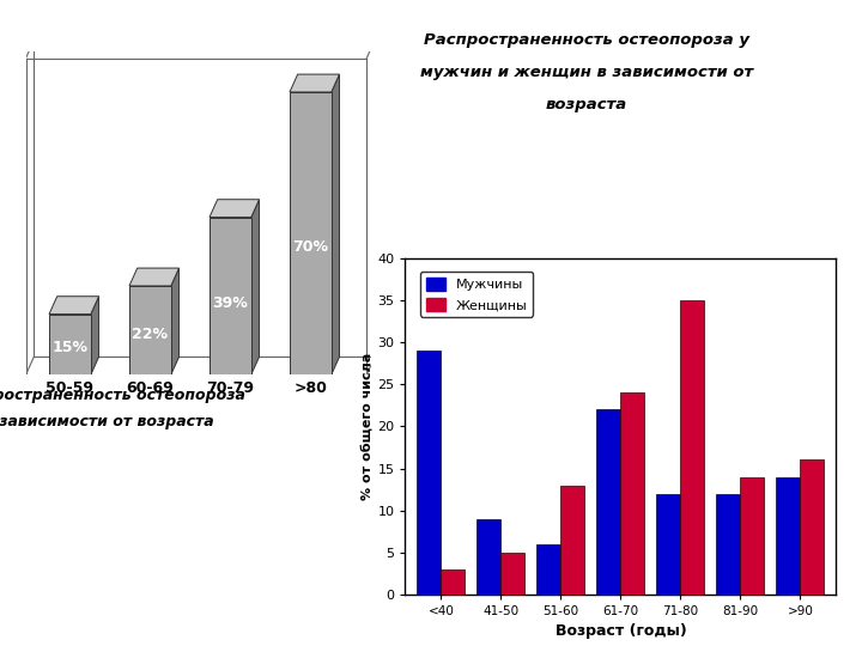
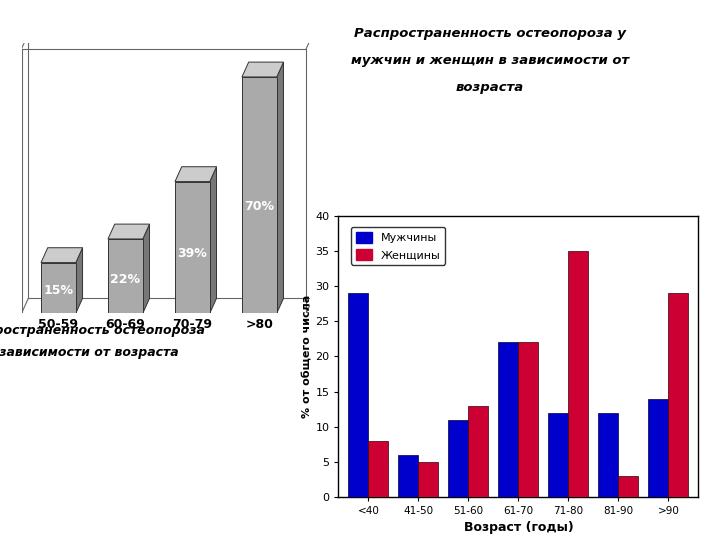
Женщины/<40: 3 -> 8
Мужчины/41-50: 9 -> 6
Мужчины/51-60: 6 -> 11
Женщины/61-70: 24 -> 22
Женщины/81-90: 14 -> 3
Женщины/>90: 16 -> 29
